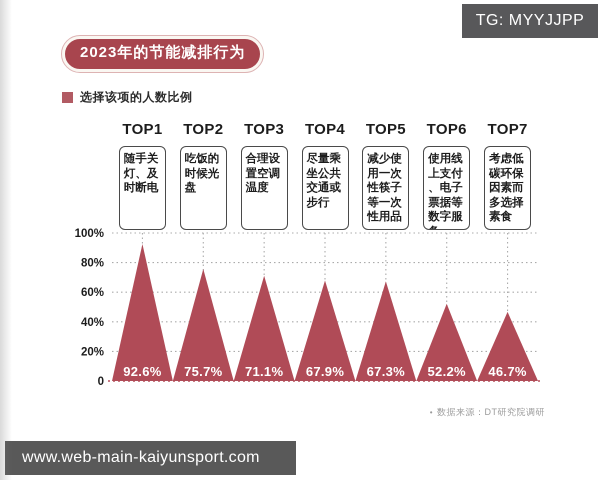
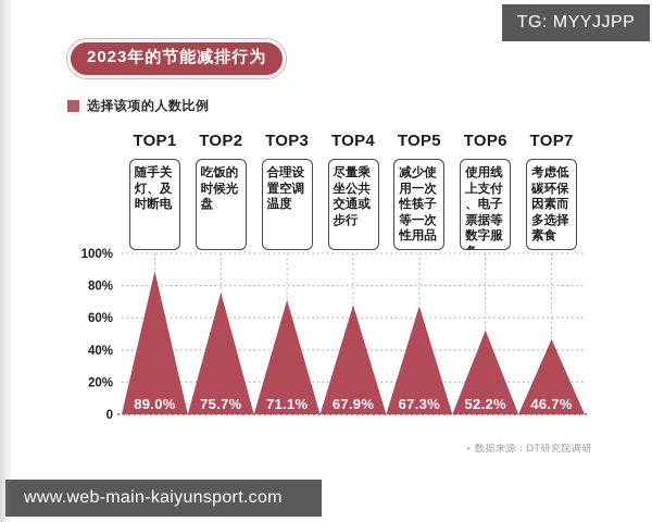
TOP1: 92.6% -> 89.0%
